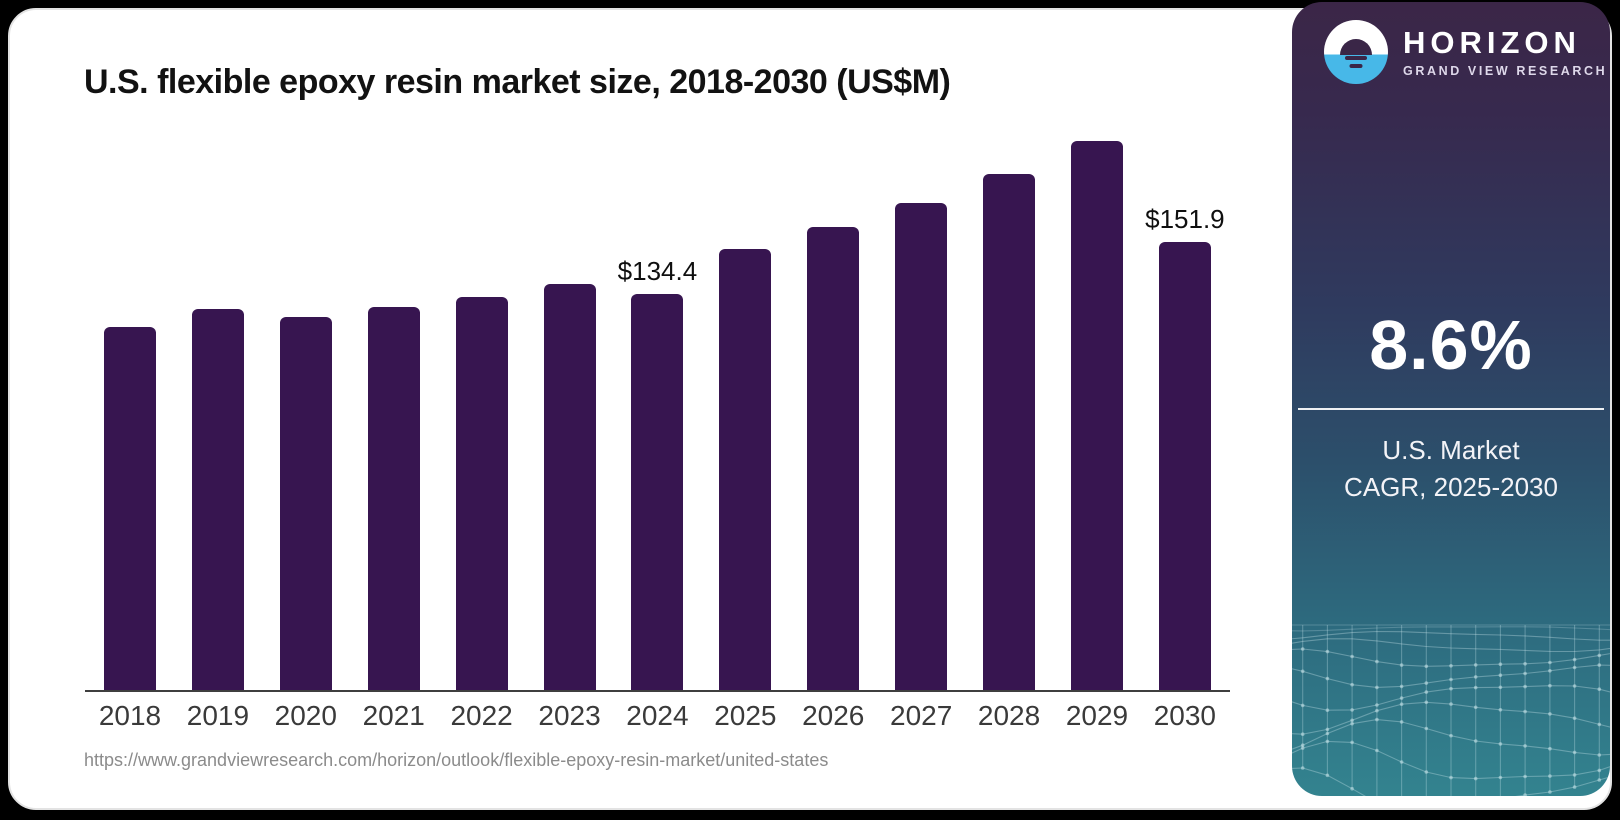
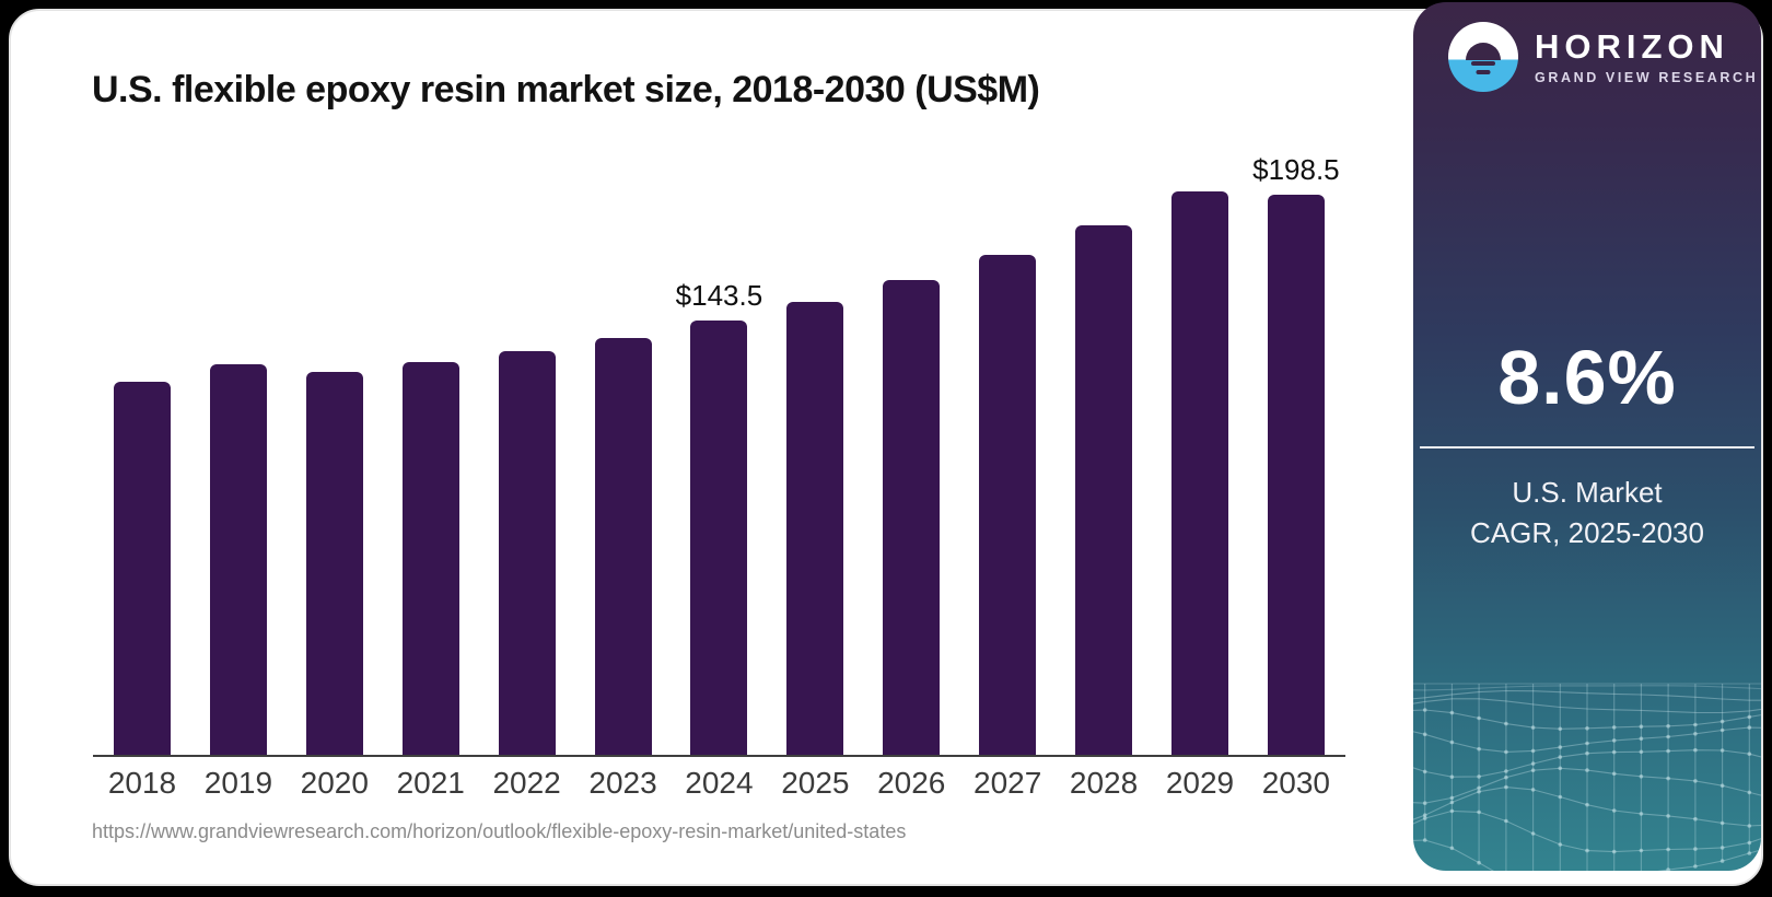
2024: $134.4 -> $143.5
2030: $151.9 -> $198.5
